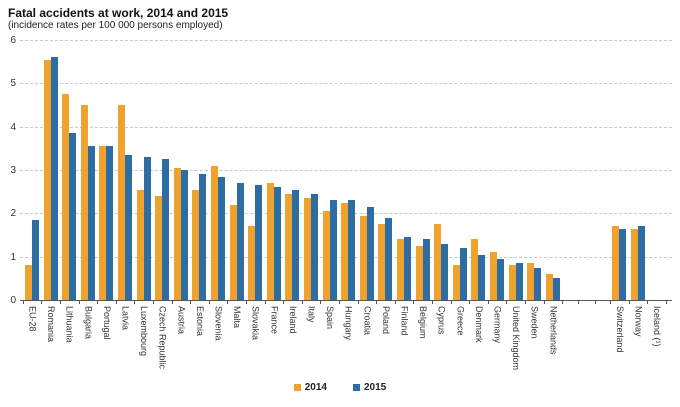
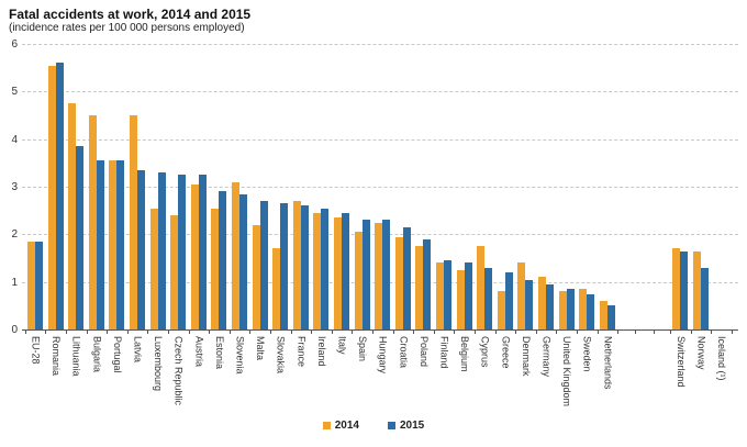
2014/EU-28: 0.8 -> 1.9
2015/Austria: 3.0 -> 3.2
2015/Norway: 1.7 -> 1.3
